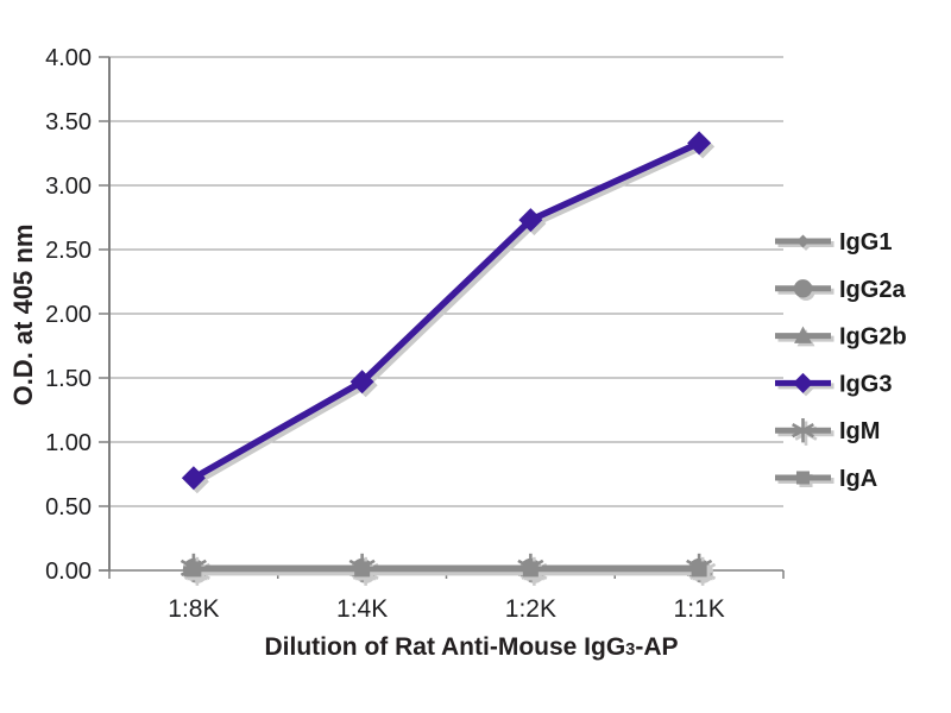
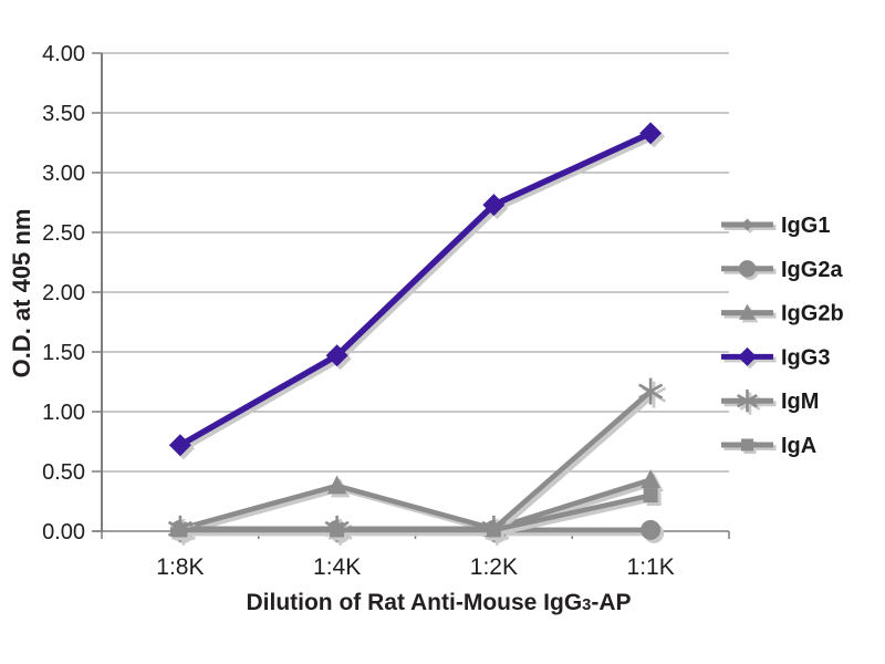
IgG2b/1:4K: 0.02 -> 0.38
IgG2b/1:1K: 0.02 -> 0.43
IgM/1:1K: 0.02 -> 1.17
IgA/1:1K: 0.01 -> 0.30
